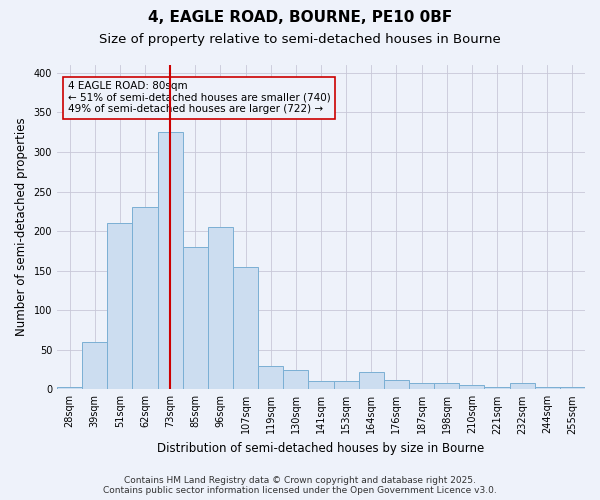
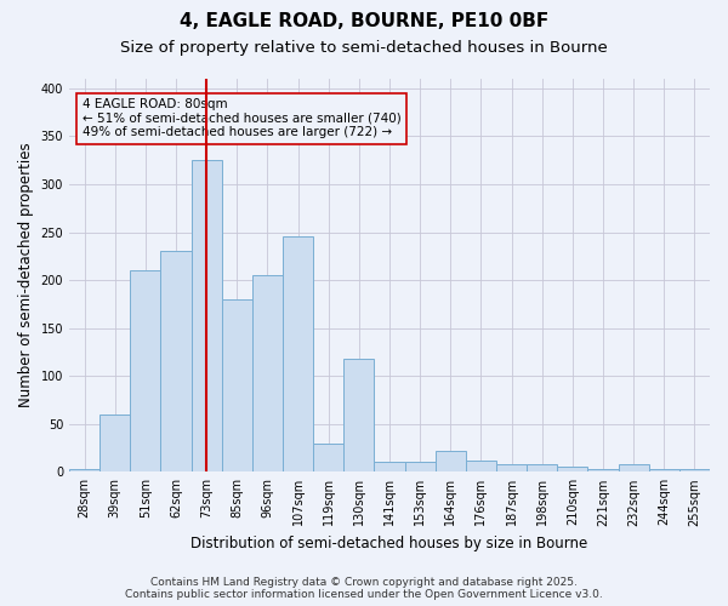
107sqm: 155 -> 246
130sqm: 25 -> 118
